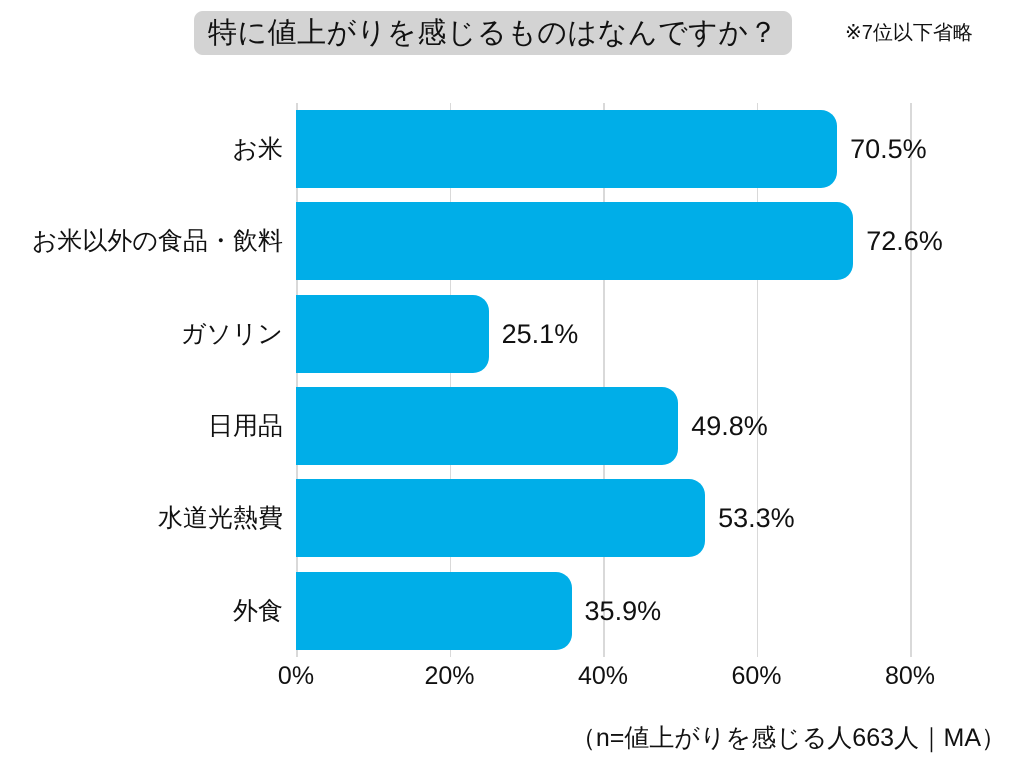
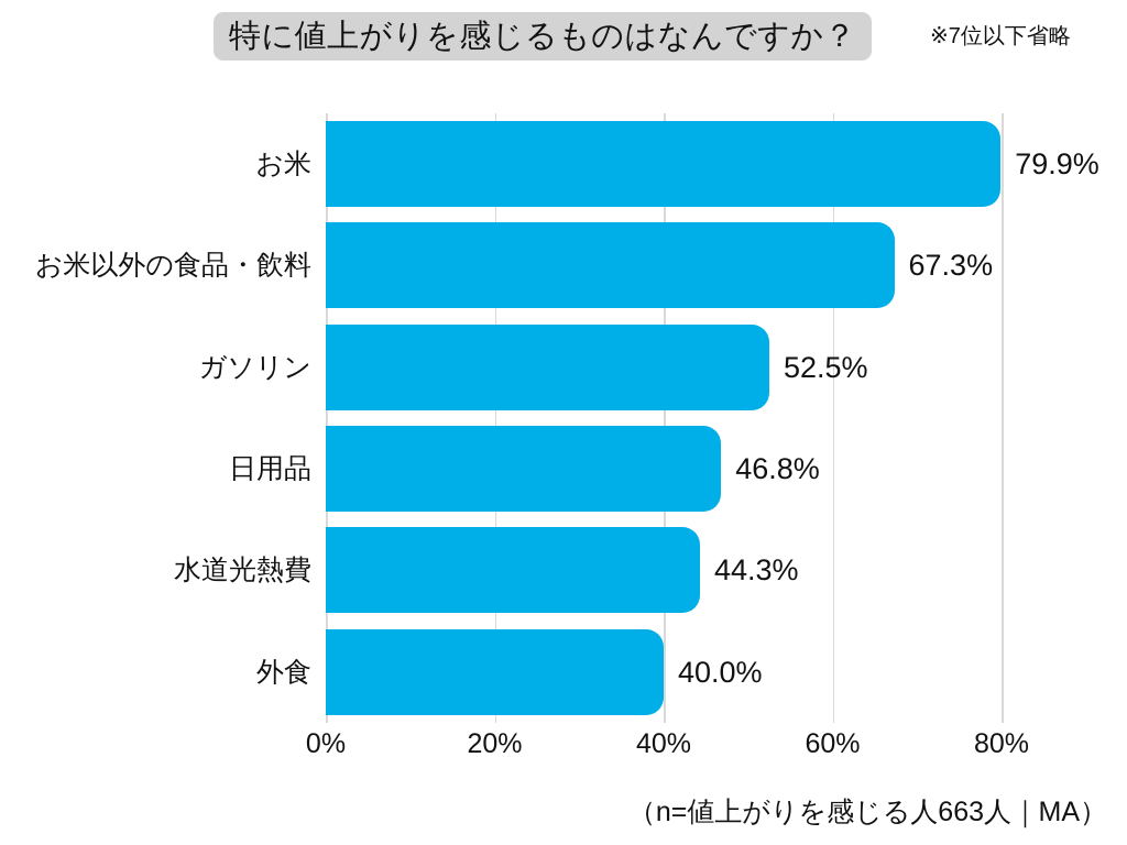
お米: 70.5% -> 79.9%
お米以外の食品・飲料: 72.6% -> 67.3%
ガソリン: 25.1% -> 52.5%
日用品: 49.8% -> 46.8%
水道光熱費: 53.3% -> 44.3%
外食: 35.9% -> 40.0%
